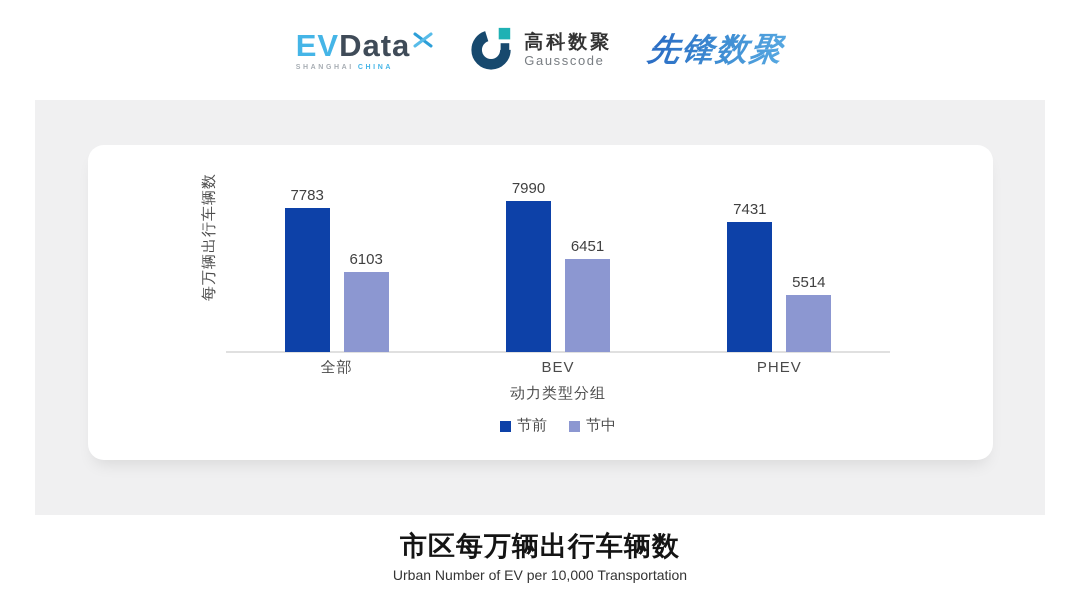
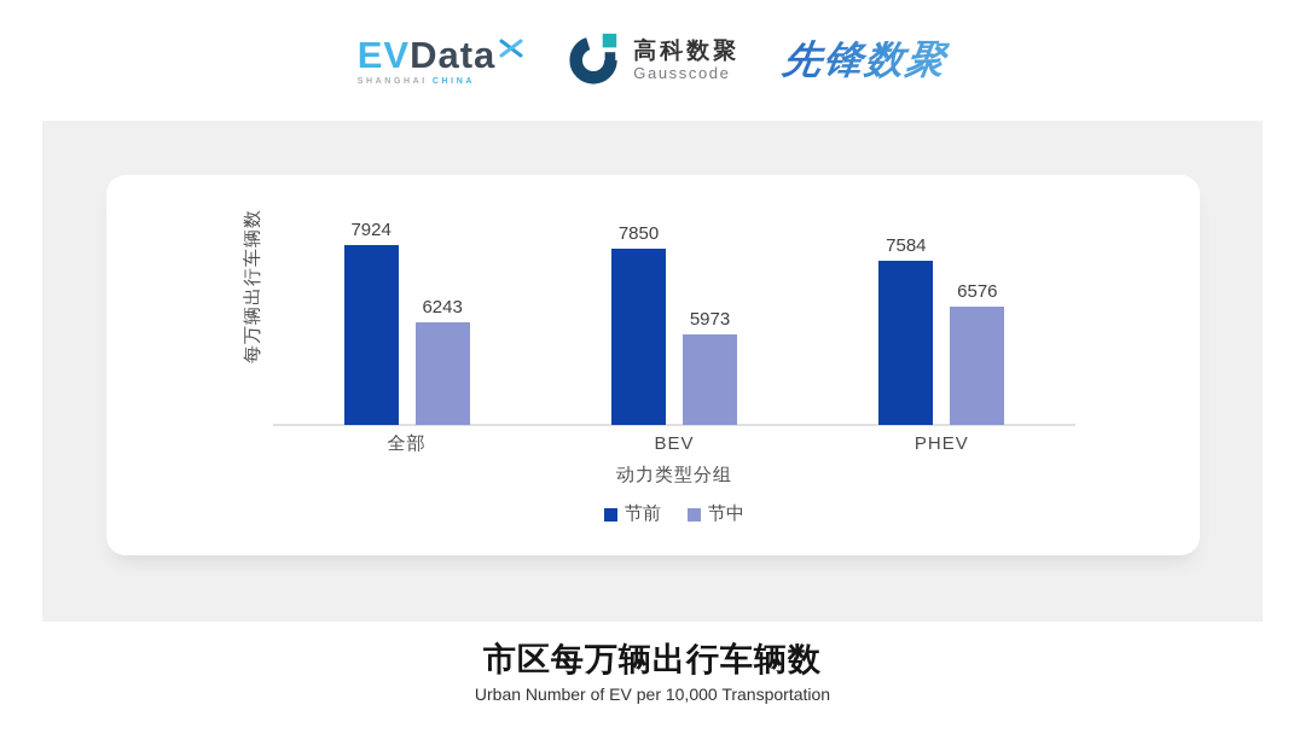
节前/全部: 7783 -> 7924
节中/全部: 6103 -> 6243
节前/BEV: 7990 -> 7850
节中/BEV: 6451 -> 5973
节前/PHEV: 7431 -> 7584
节中/PHEV: 5514 -> 6576
